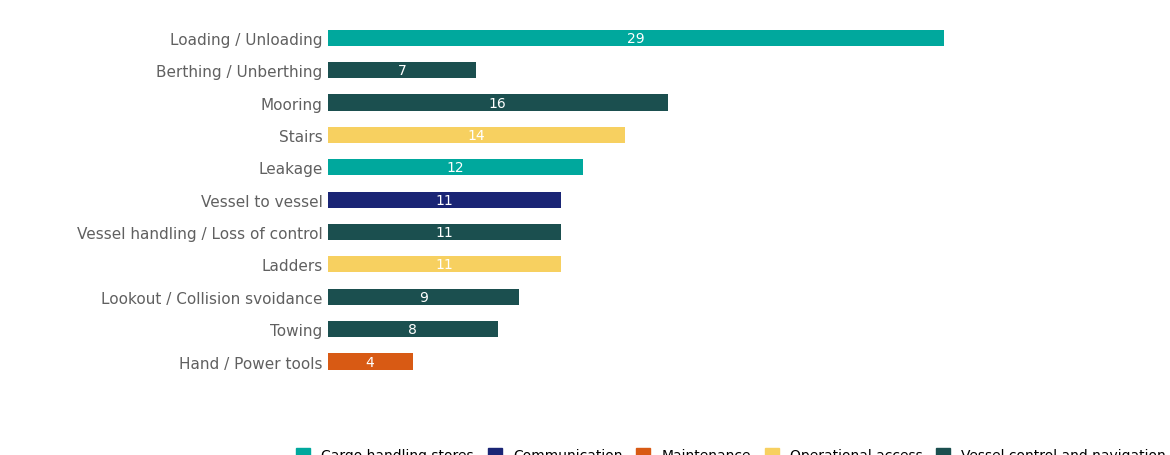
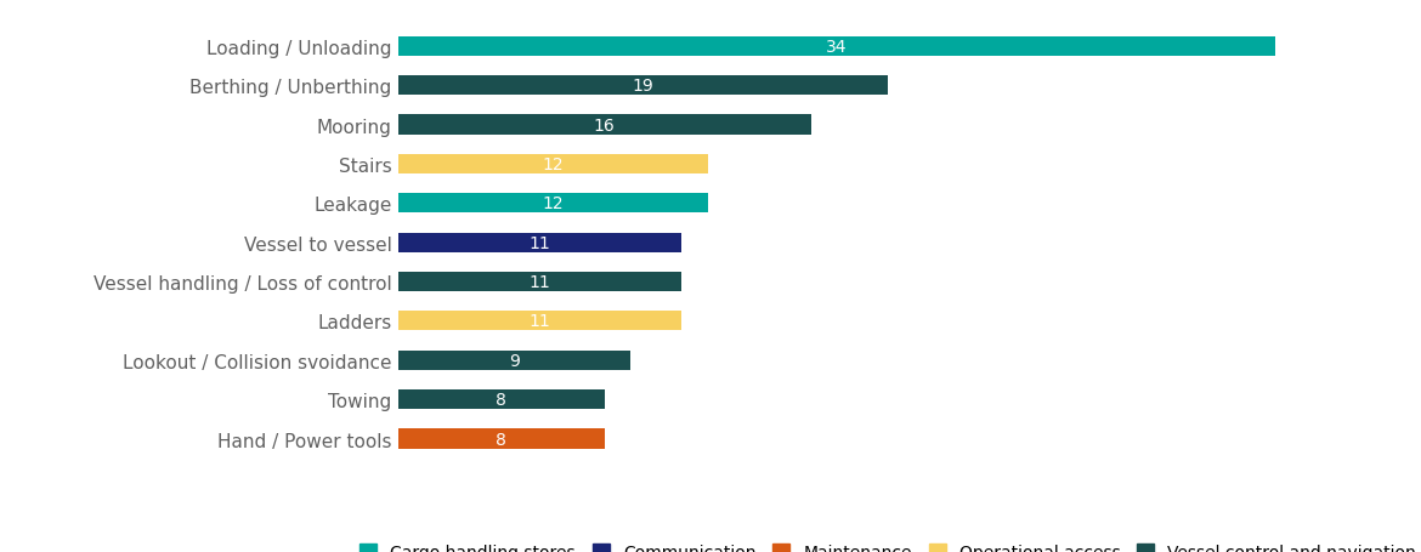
Loading / Unloading: 29 -> 34
Berthing / Unberthing: 7 -> 19
Stairs: 14 -> 12
Hand / Power tools: 4 -> 8
